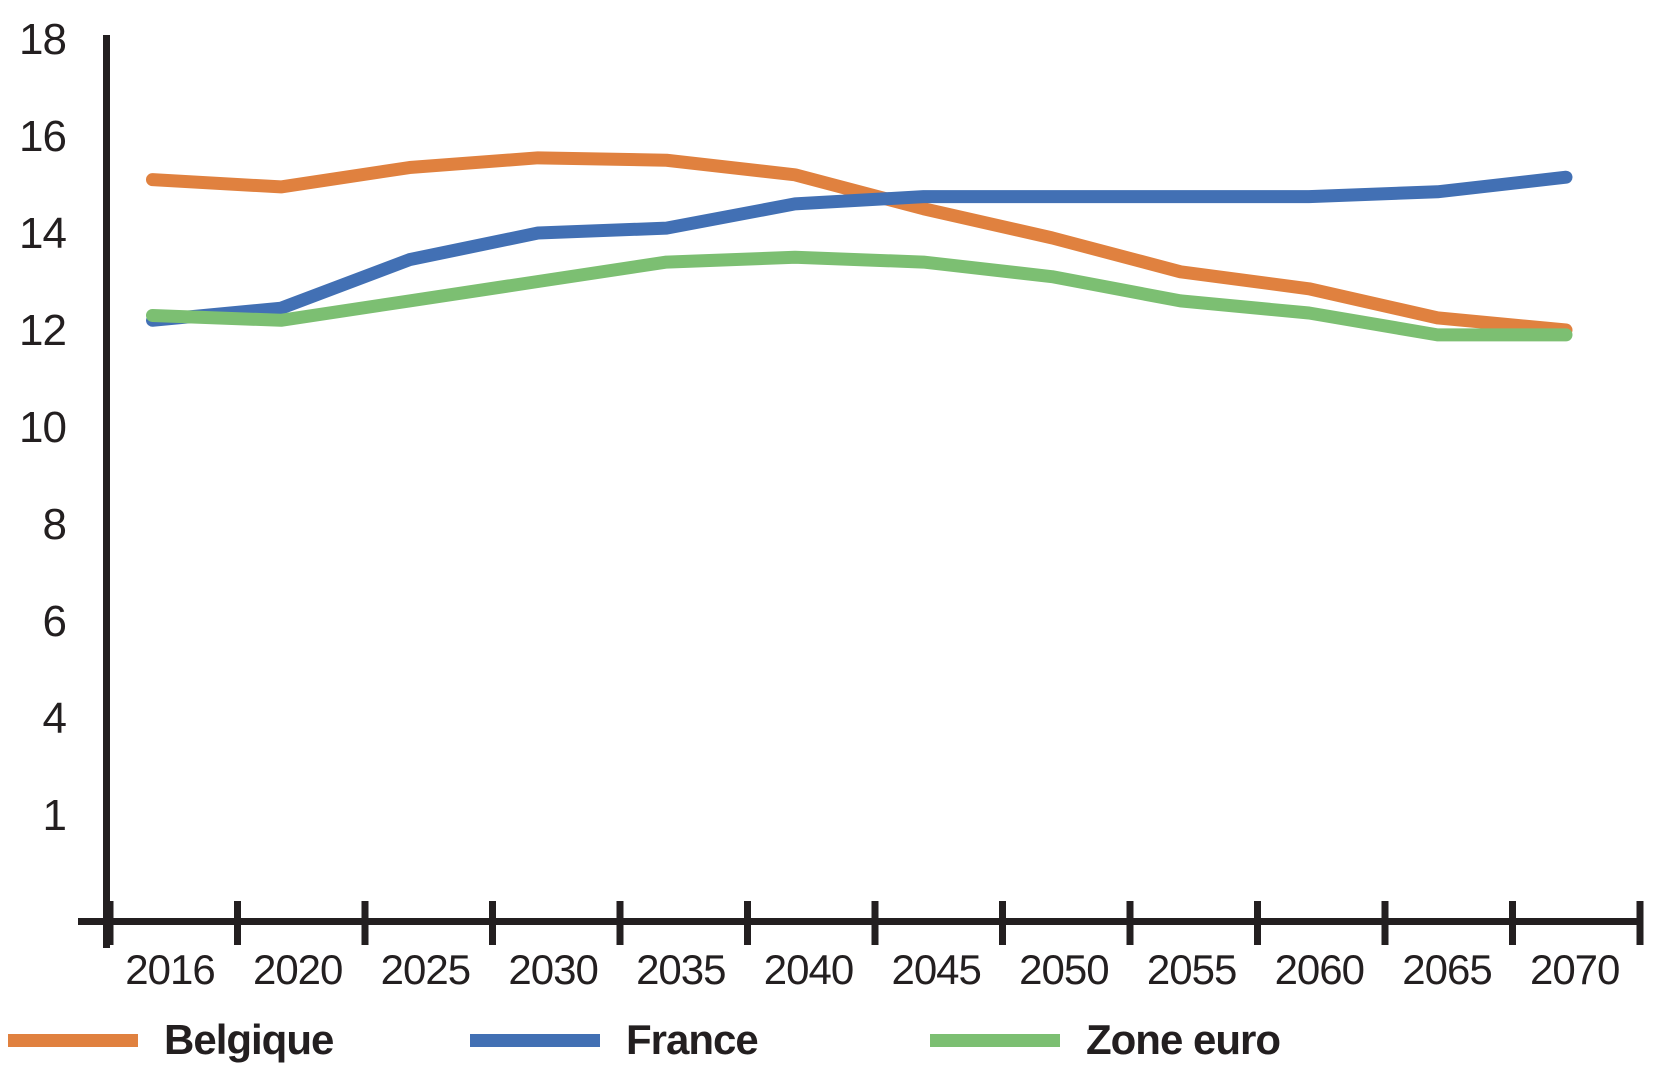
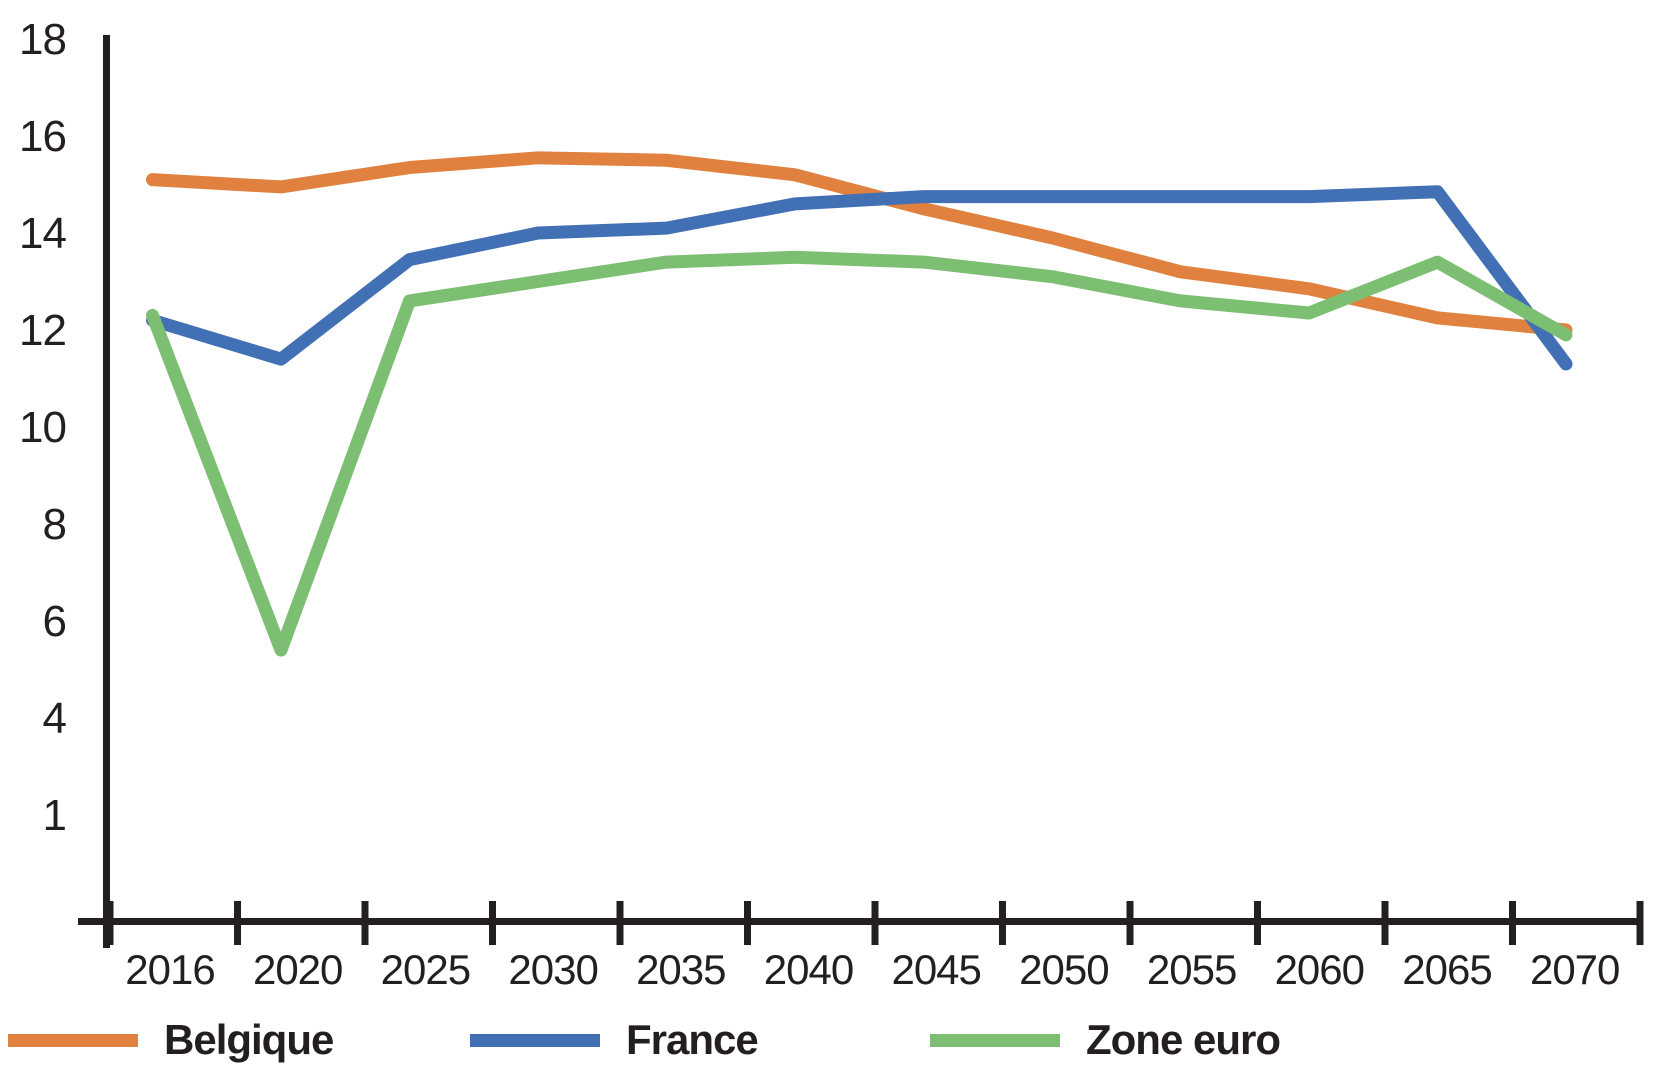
France/2020: 12.4 -> 11.4
Zone euro/2020: 12.2 -> 5.4
Zone euro/2065: 11.9 -> 13.4
France/2070: 15.2 -> 11.3
